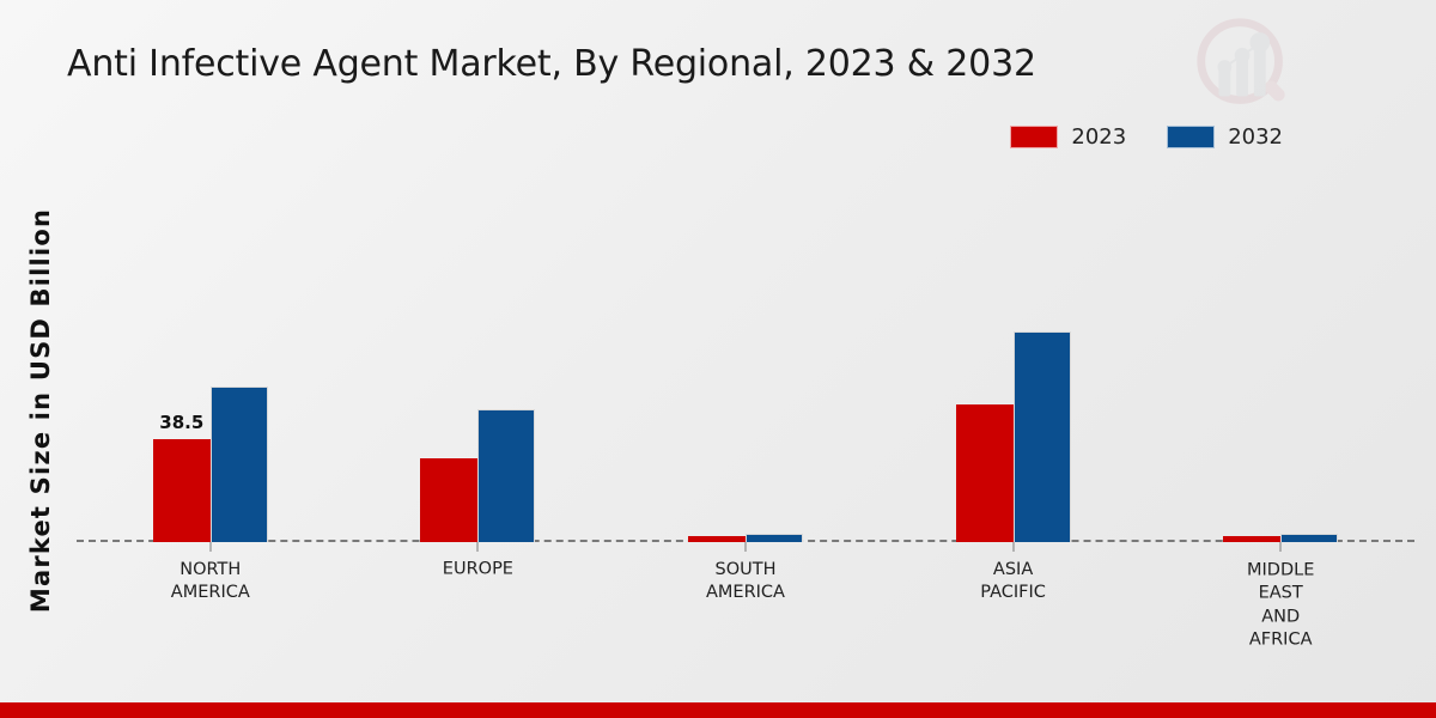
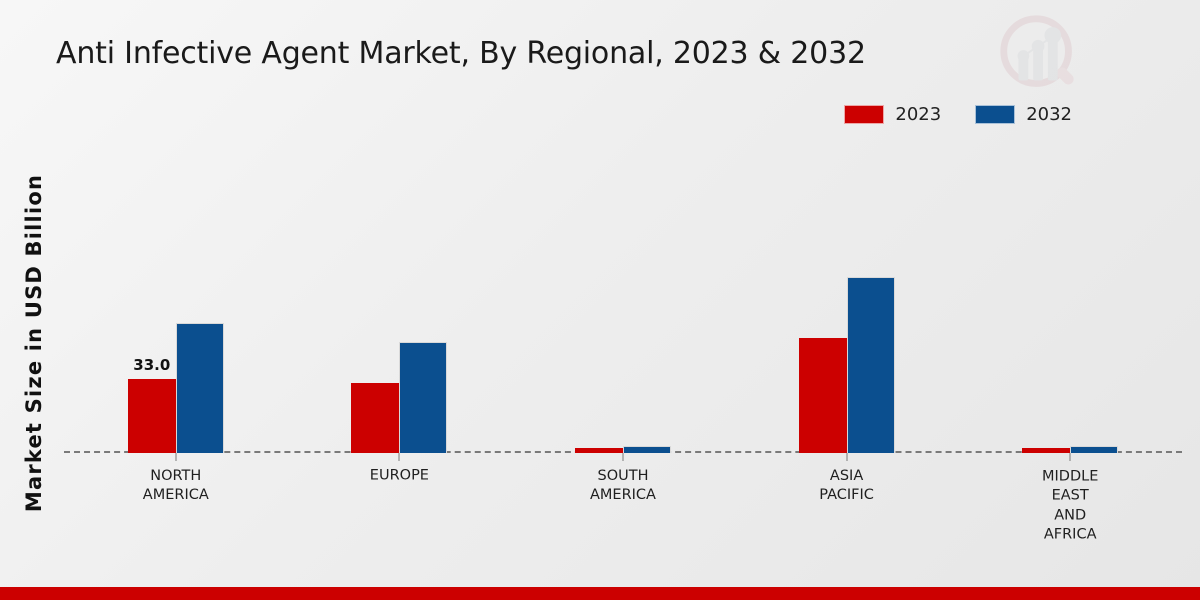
2023/NORTH AMERICA: 38.5 -> 33.0
